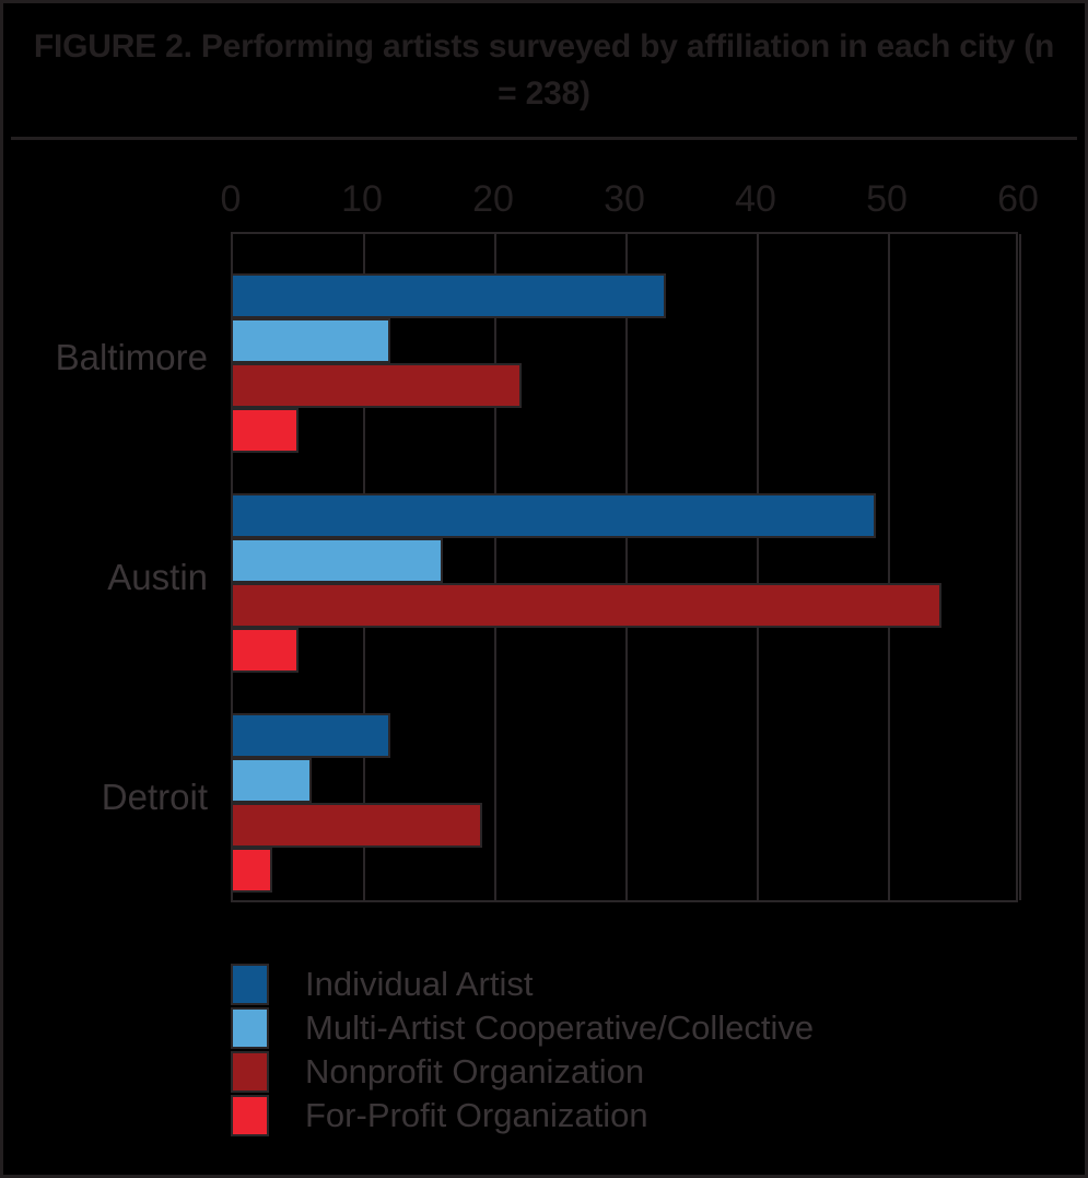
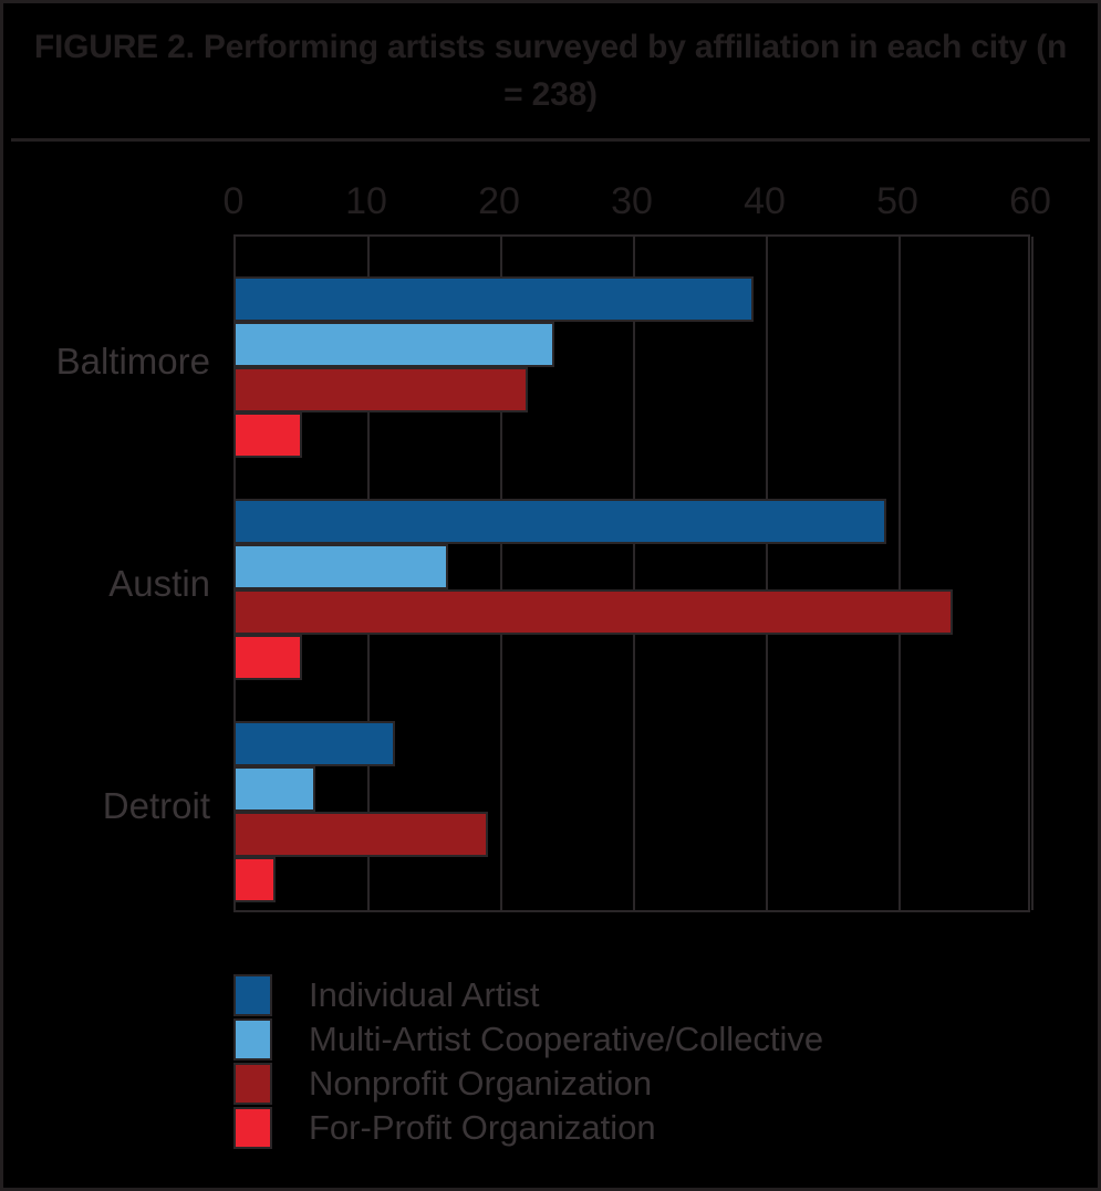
Individual Artist/Baltimore: 33 -> 39
Multi-Artist Cooperative/Collective/Baltimore: 12 -> 24
